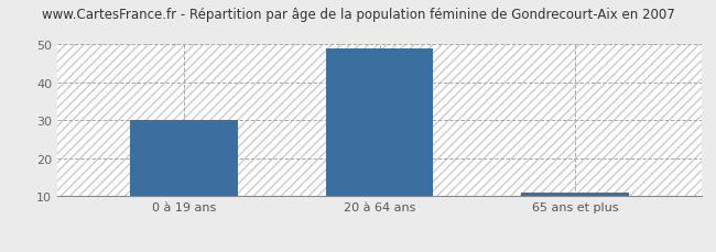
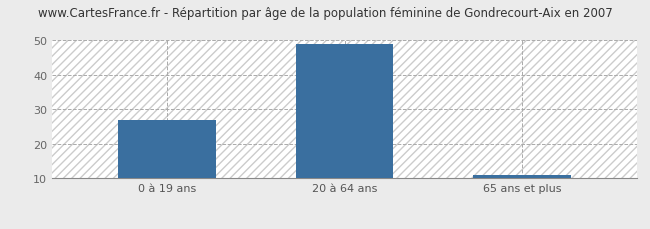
0 à 19 ans: 30 -> 27
